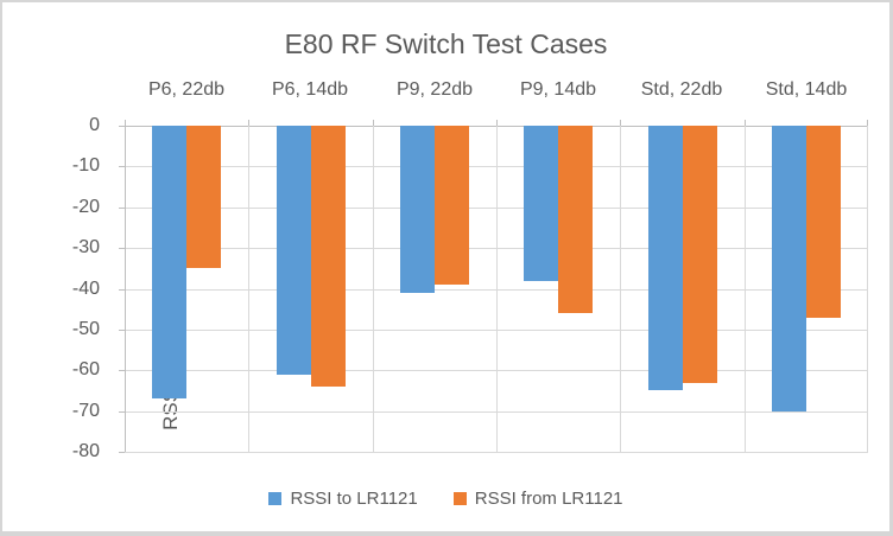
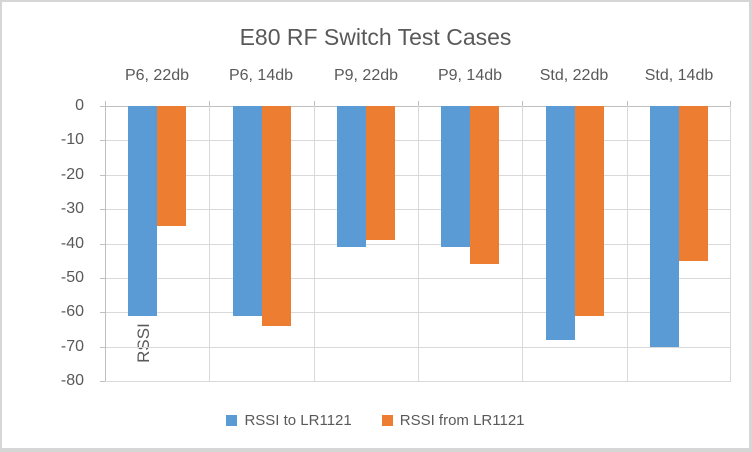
RSSI to LR1121/P6, 22db: -67 -> -61
RSSI to LR1121/P9, 14db: -38 -> -41
RSSI to LR1121/Std, 22db: -65 -> -68
RSSI from LR1121/Std, 22db: -63 -> -61
RSSI from LR1121/Std, 14db: -47 -> -45
